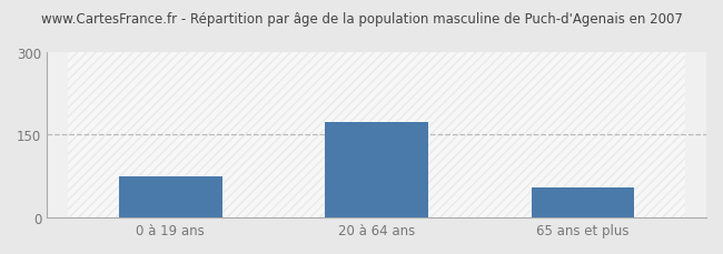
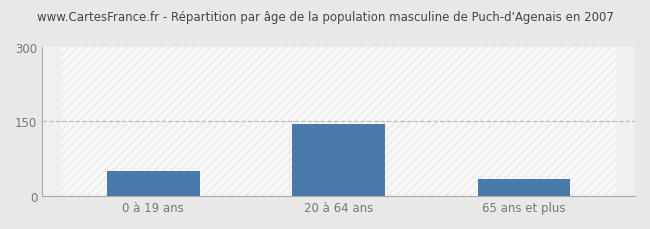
0 à 19 ans: 75 -> 50
20 à 64 ans: 172 -> 145
65 ans et plus: 55 -> 35
